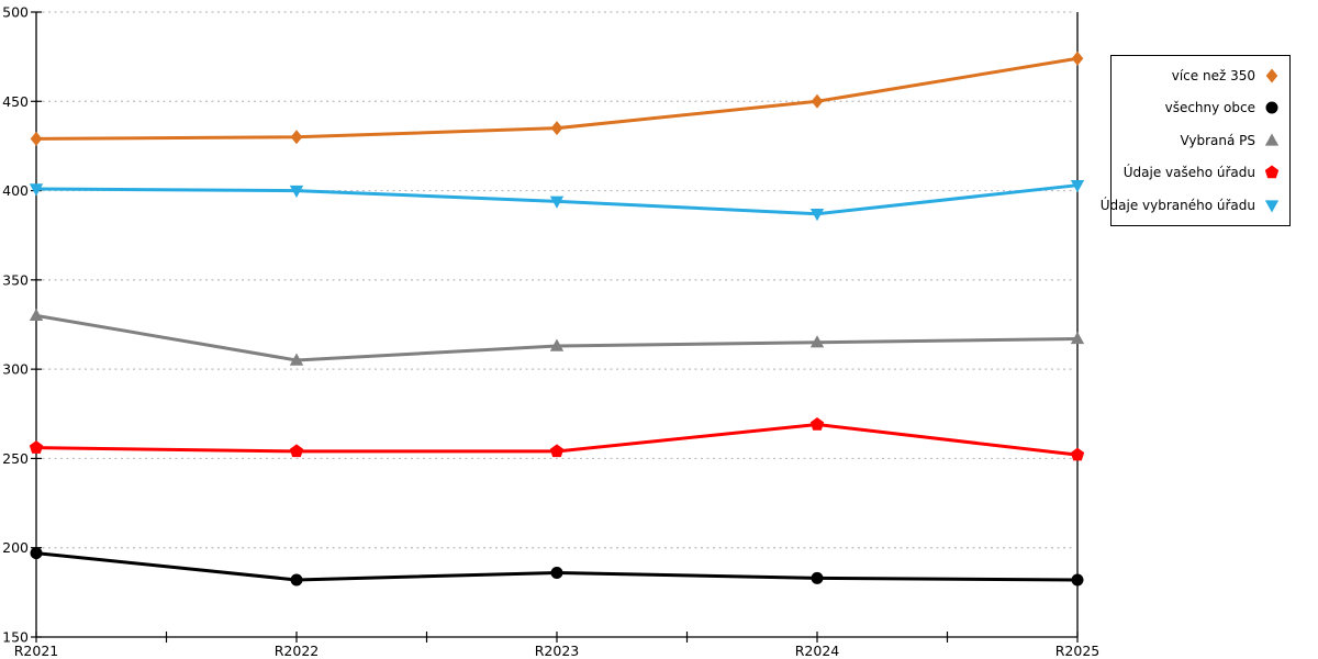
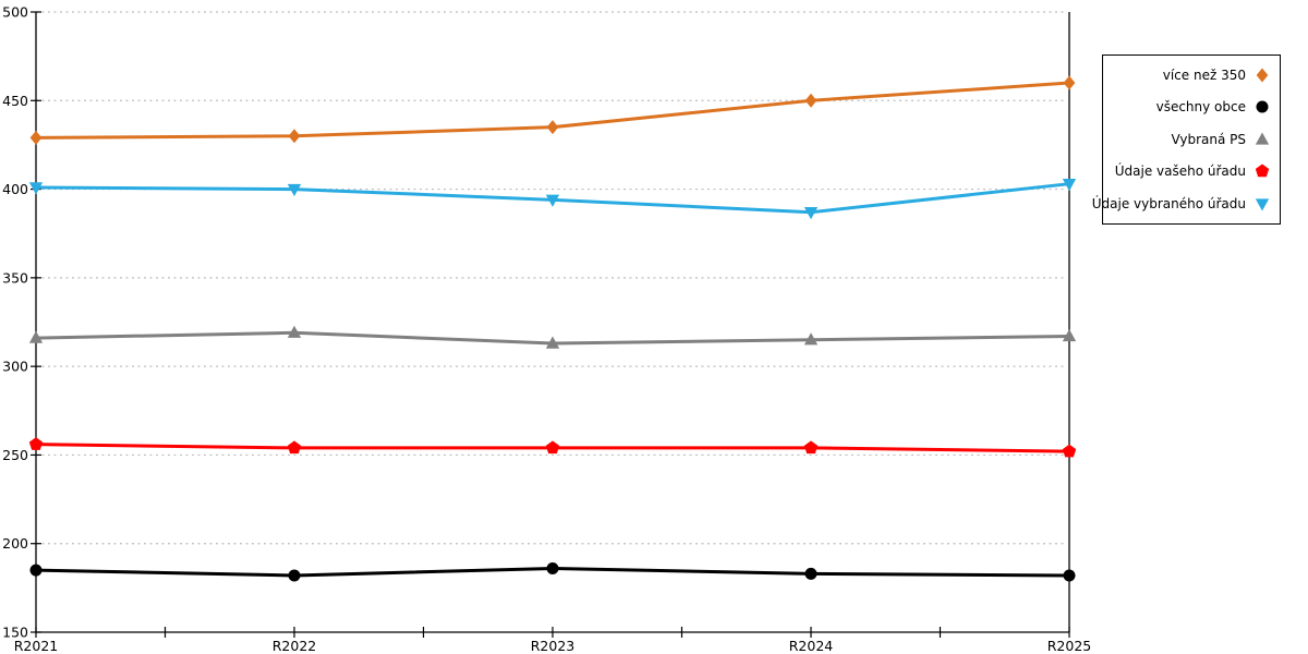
všechny obce/R2021: 197 -> 185
Vybraná PS/R2021: 330 -> 316
Vybraná PS/R2022: 305 -> 319
Údaje vašeho úřadu/R2024: 269 -> 254
více než 350/R2025: 474 -> 460
